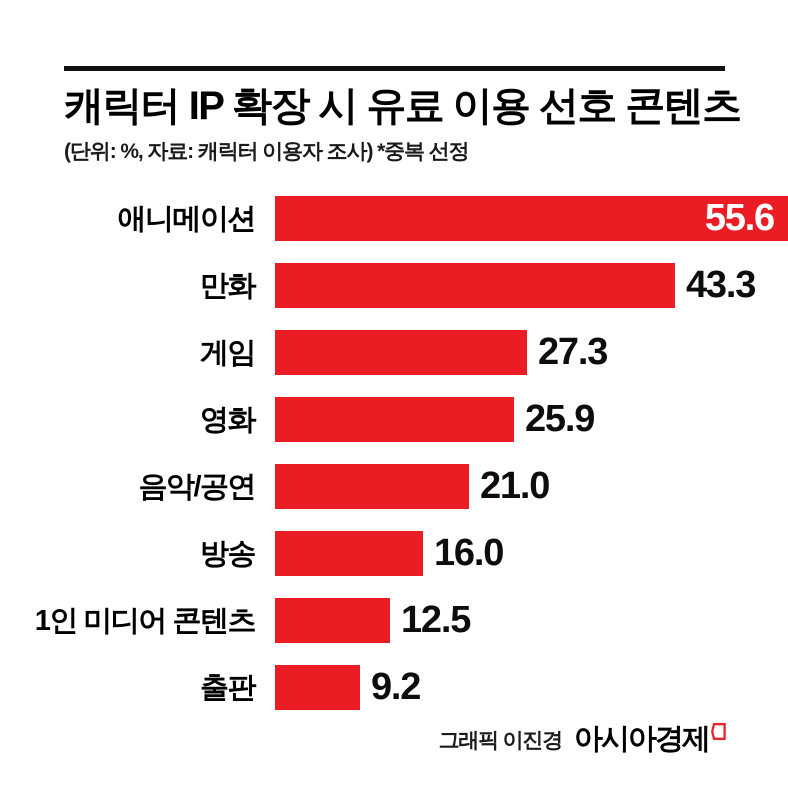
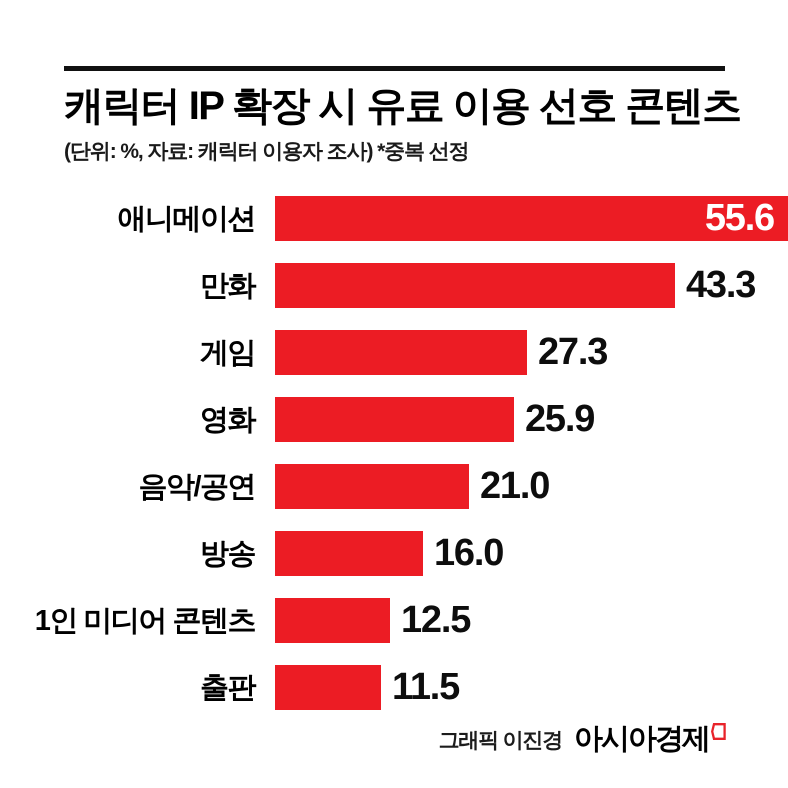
출판: 9.2 -> 11.5
